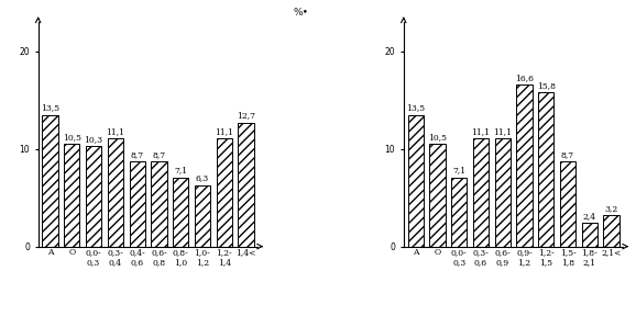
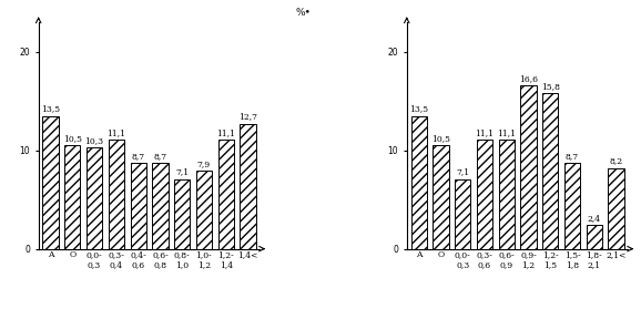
1,0- 1,2: 6,3 -> 7,9
2,1<: 3,2 -> 8,2
